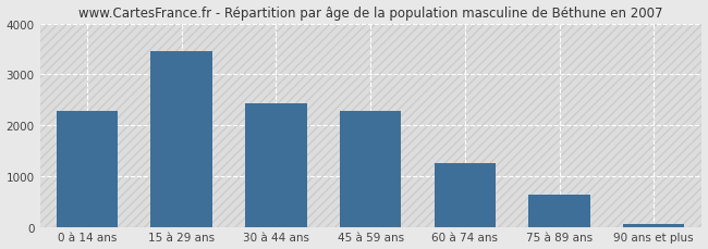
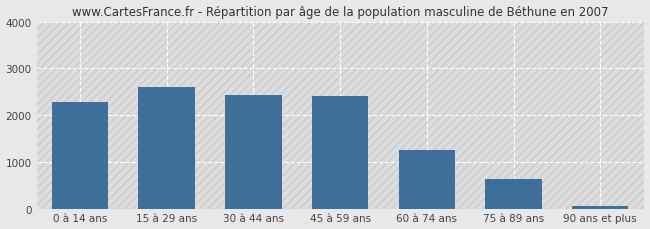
15 à 29 ans: 3450 -> 2600
45 à 59 ans: 2270 -> 2400
